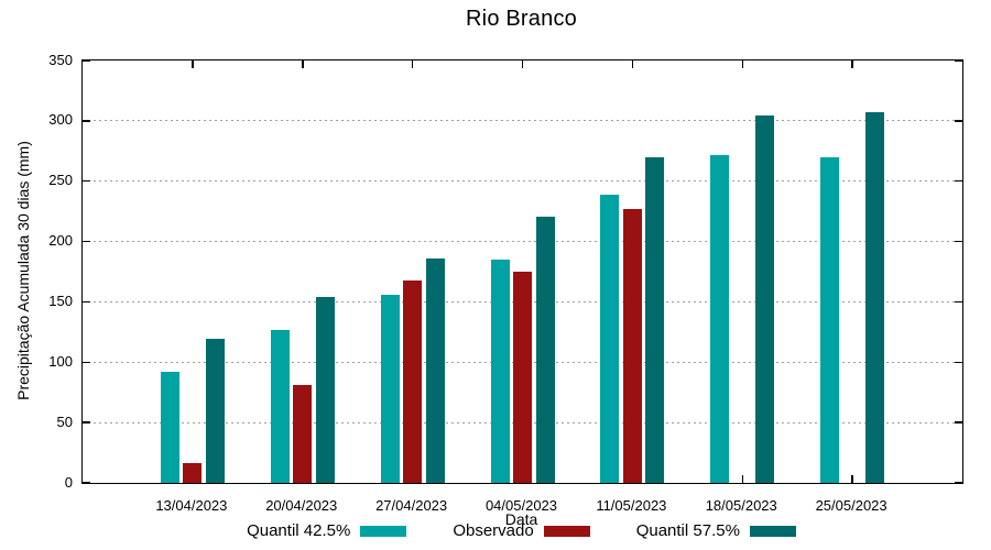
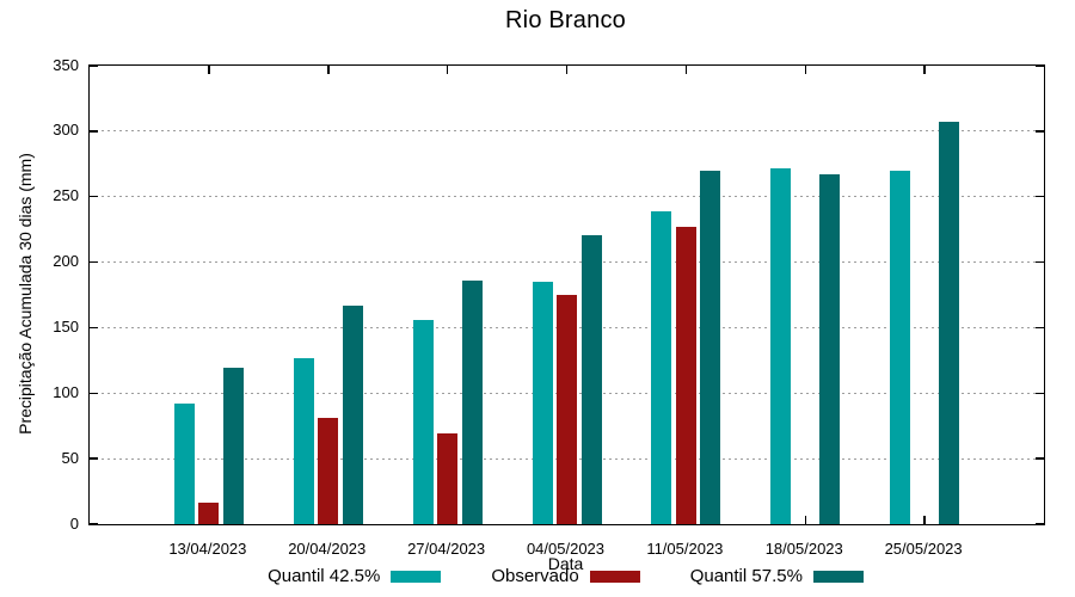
Quantil 57.5%/20/04/2023: 154 -> 167
Observado/27/04/2023: 168 -> 69
Quantil 57.5%/18/05/2023: 304 -> 267
